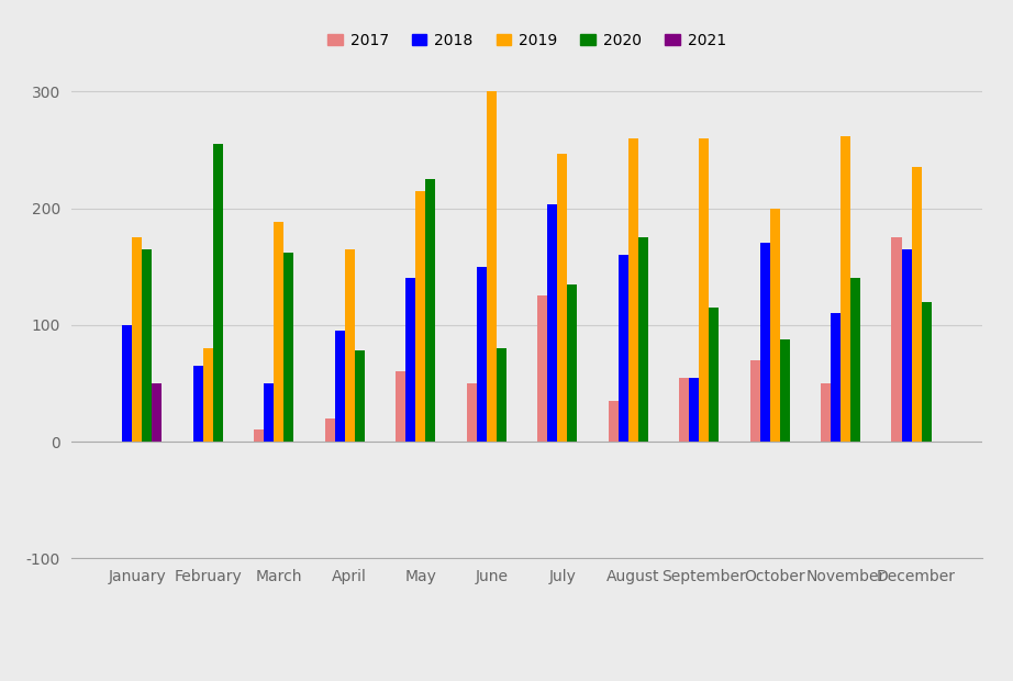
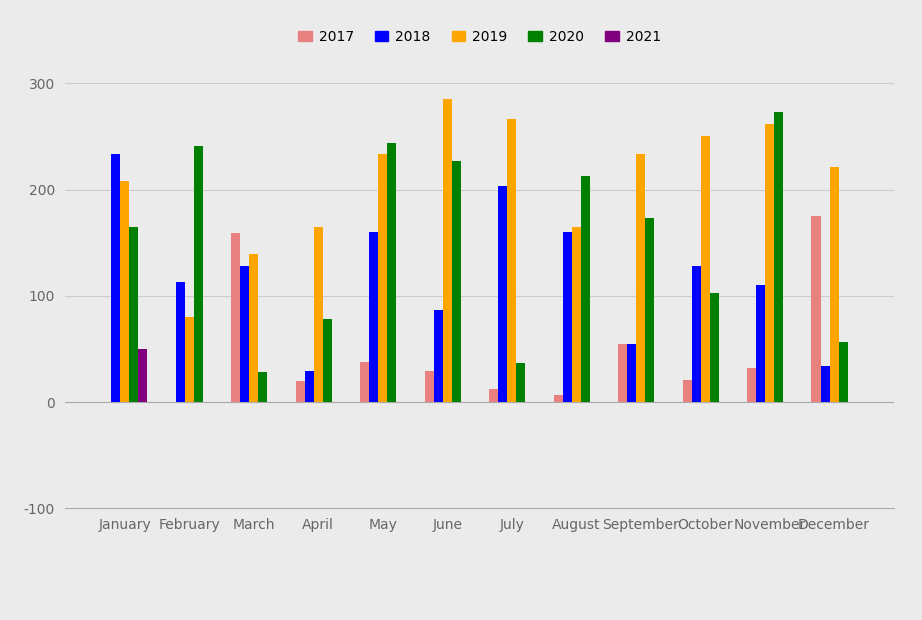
2018/January: 100 -> 233
2019/January: 175 -> 208
2018/February: 65 -> 113
2020/February: 255 -> 241
2017/March: 10 -> 159
2018/March: 50 -> 128
2019/March: 188 -> 139
2020/March: 162 -> 28
2018/April: 95 -> 29
2017/May: 60 -> 38
2018/May: 140 -> 160
2019/May: 215 -> 233
2020/May: 225 -> 244
2017/June: 50 -> 29
2018/June: 150 -> 87
2019/June: 300 -> 285
2020/June: 80 -> 227
2017/July: 125 -> 12
2019/July: 247 -> 266
2020/July: 135 -> 37
2017/August: 35 -> 7
2019/August: 260 -> 165
2020/August: 175 -> 213
2019/September: 260 -> 233
2020/September: 115 -> 173
2017/October: 70 -> 21
2018/October: 170 -> 128
2019/October: 200 -> 250
2020/October: 88 -> 103
2017/November: 50 -> 32
2020/November: 140 -> 273
2018/December: 165 -> 34
2019/December: 235 -> 221
2020/December: 120 -> 57
